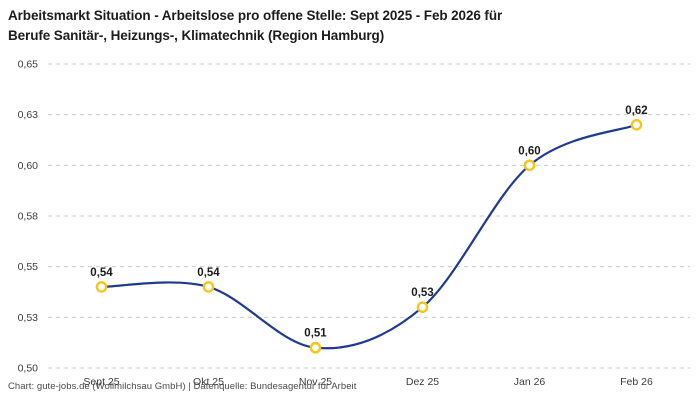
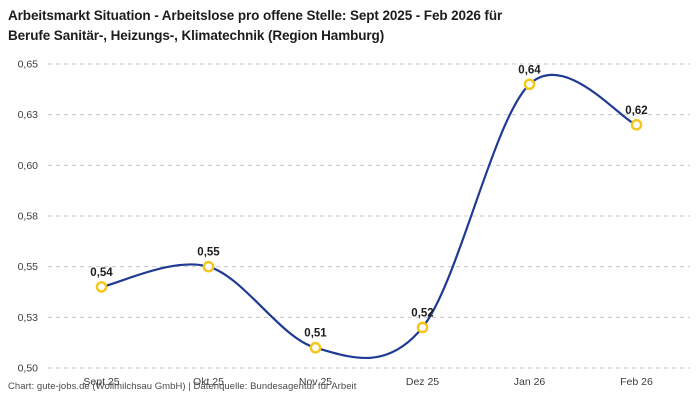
Okt 25: 0,54 -> 0,55
Dez 25: 0,53 -> 0,52
Jan 26: 0,60 -> 0,64
